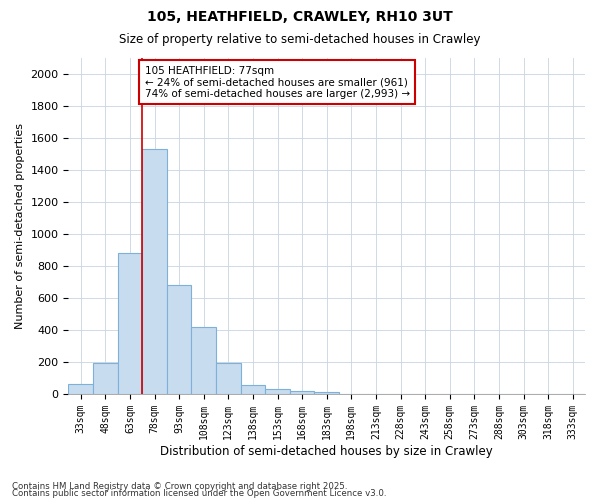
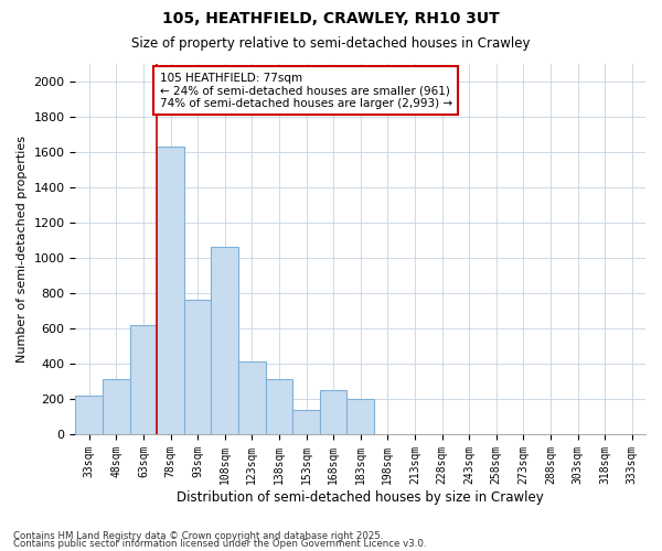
33sqm: 60 -> 220
48sqm: 200 -> 310
63sqm: 880 -> 620
78sqm: 1530 -> 1630
93sqm: 680 -> 760
108sqm: 420 -> 1060
123sqm: 200 -> 410
138sqm: 60 -> 310
153sqm: 30 -> 140
168sqm: 20 -> 250
183sqm: 10 -> 200
